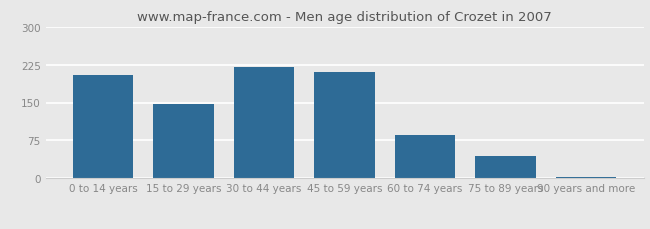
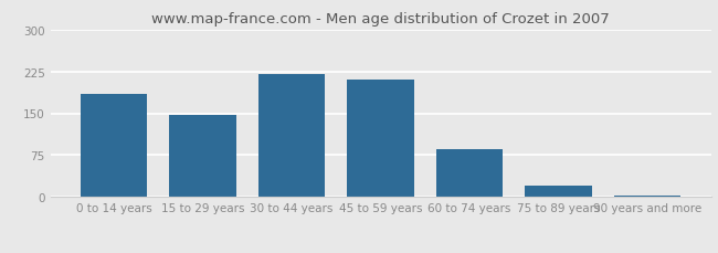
0 to 14 years: 204 -> 185
75 to 89 years: 44 -> 20
